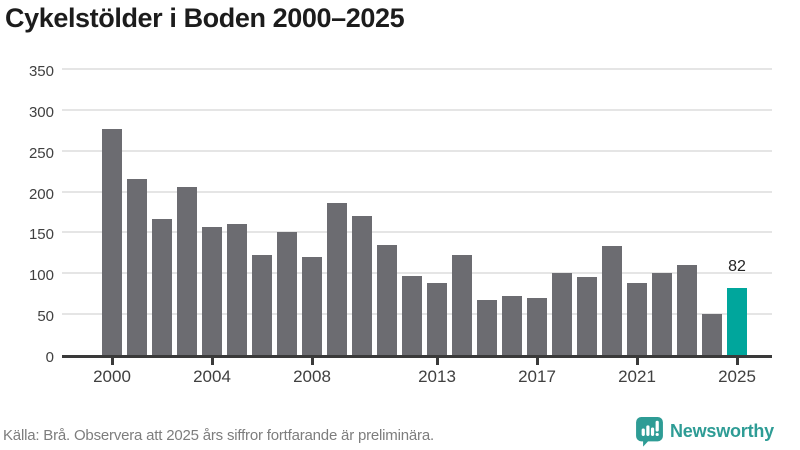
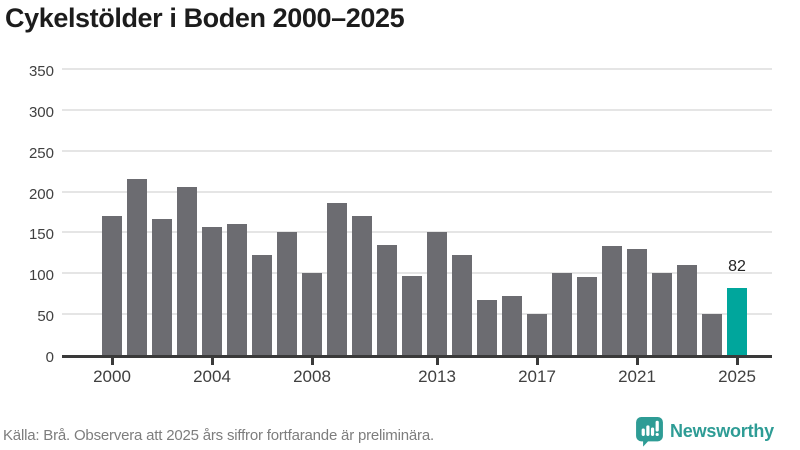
2000: 280 -> 170
2008: 120 -> 100
2013: 90 -> 150
2017: 70 -> 50
2021: 90 -> 130
